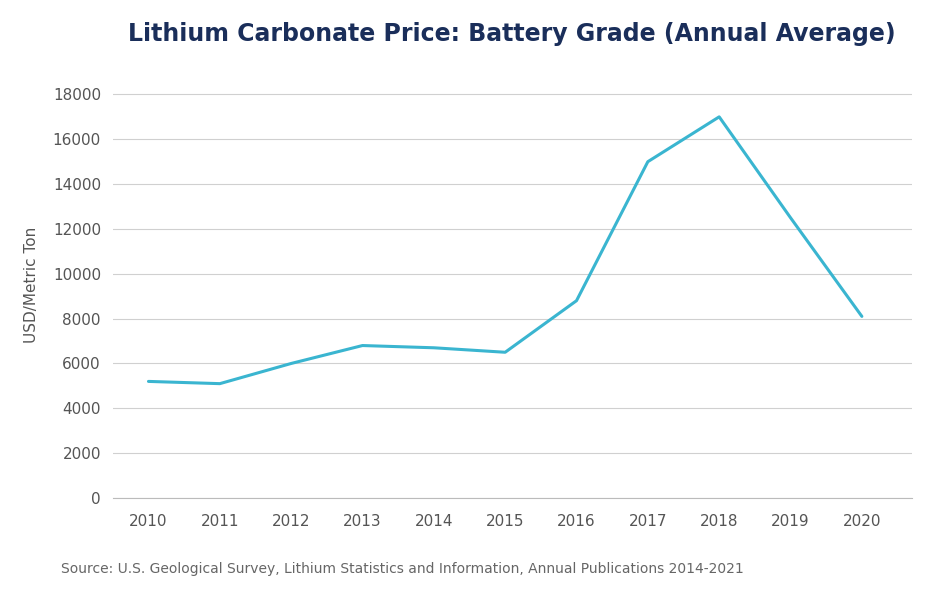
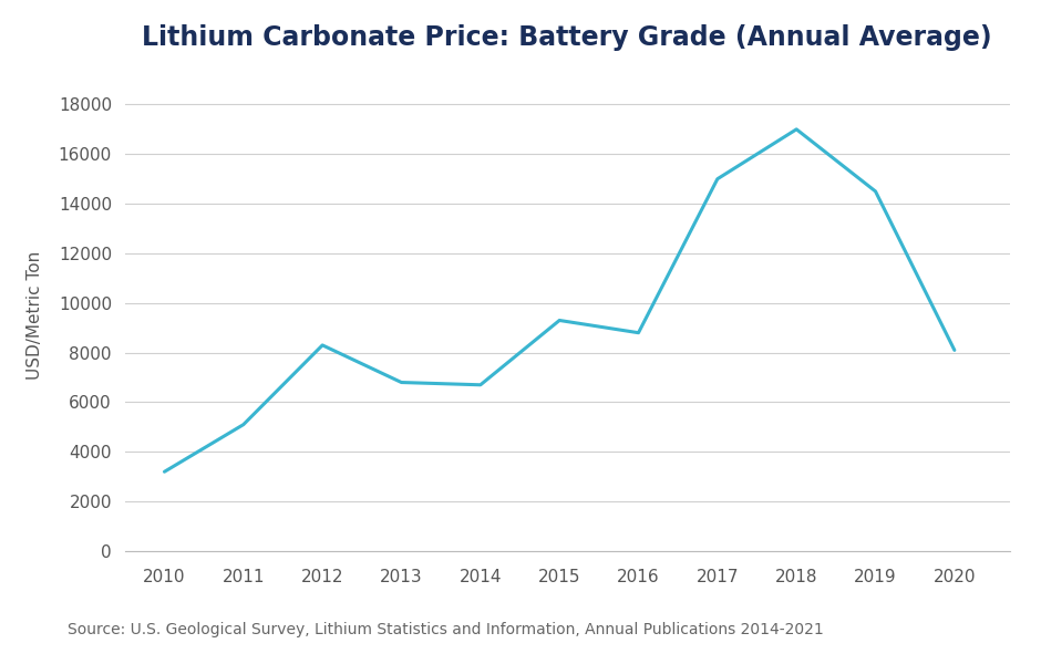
2010: 5200 -> 3200
2012: 6000 -> 8300
2015: 6500 -> 9300
2019: 12500 -> 14500
